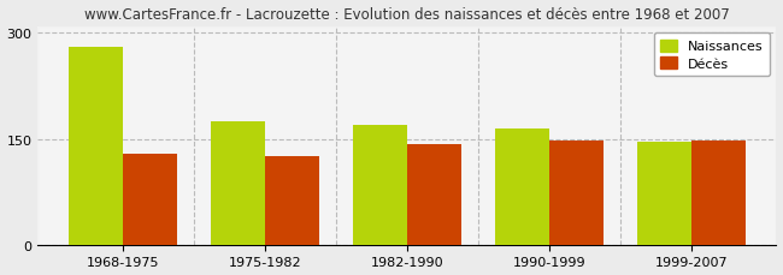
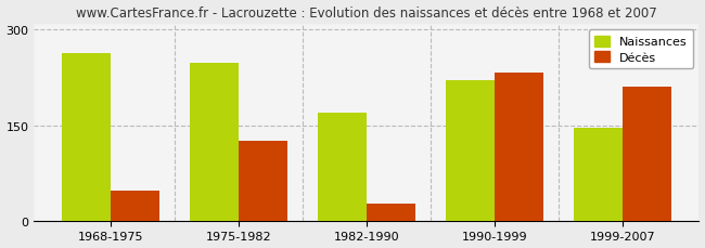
Naissances/1968-1975: 281 -> 264
Décès/1968-1975: 128 -> 48
Naissances/1975-1982: 175 -> 248
Décès/1982-1990: 142 -> 26
Naissances/1990-1999: 165 -> 220
Décès/1990-1999: 148 -> 232
Décès/1999-2007: 148 -> 210
